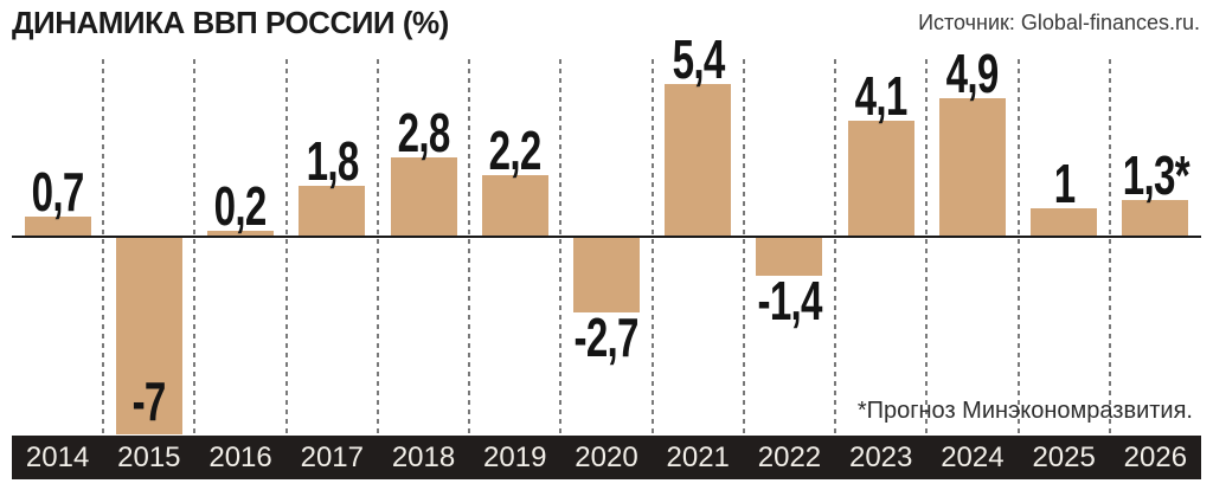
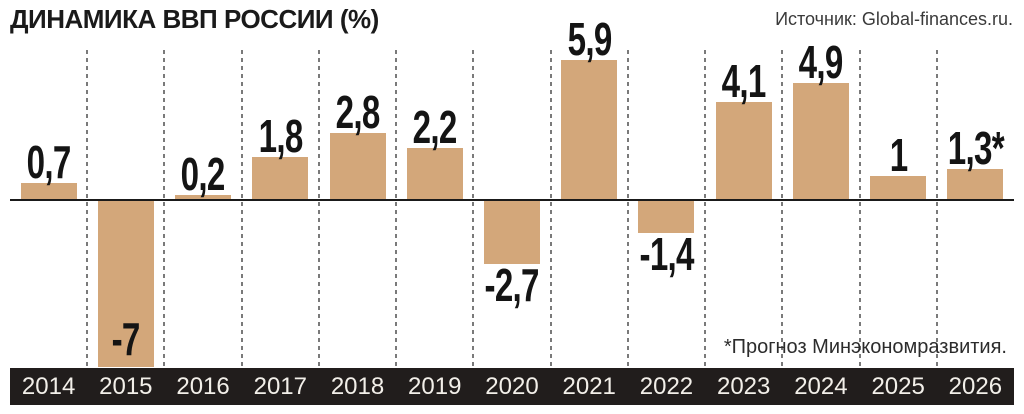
2021: 5,4 -> 5,9
